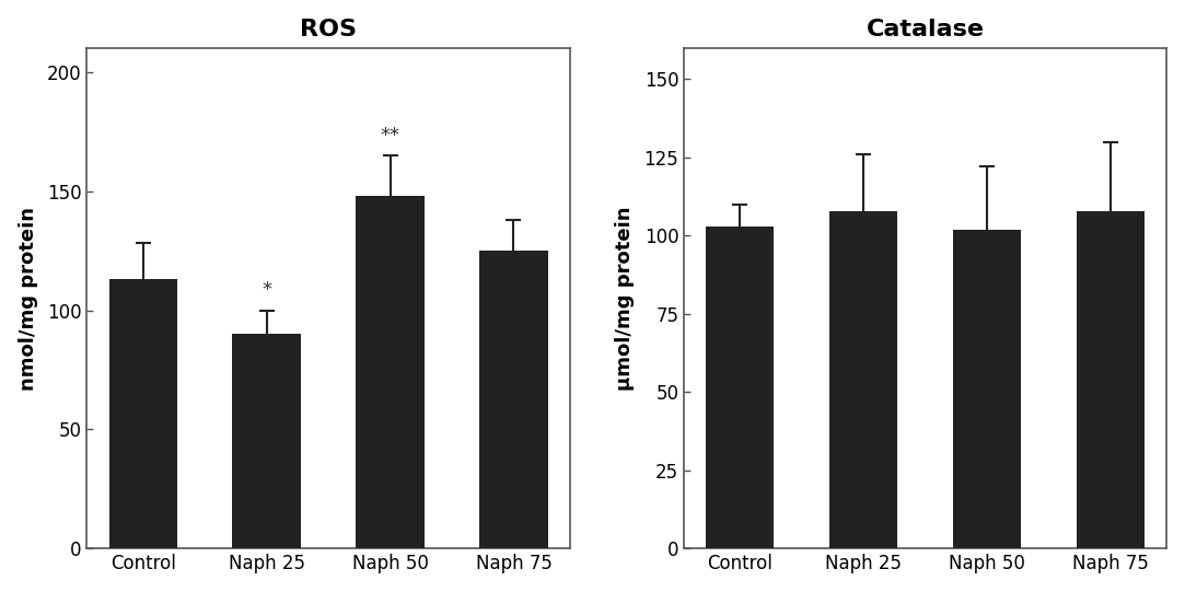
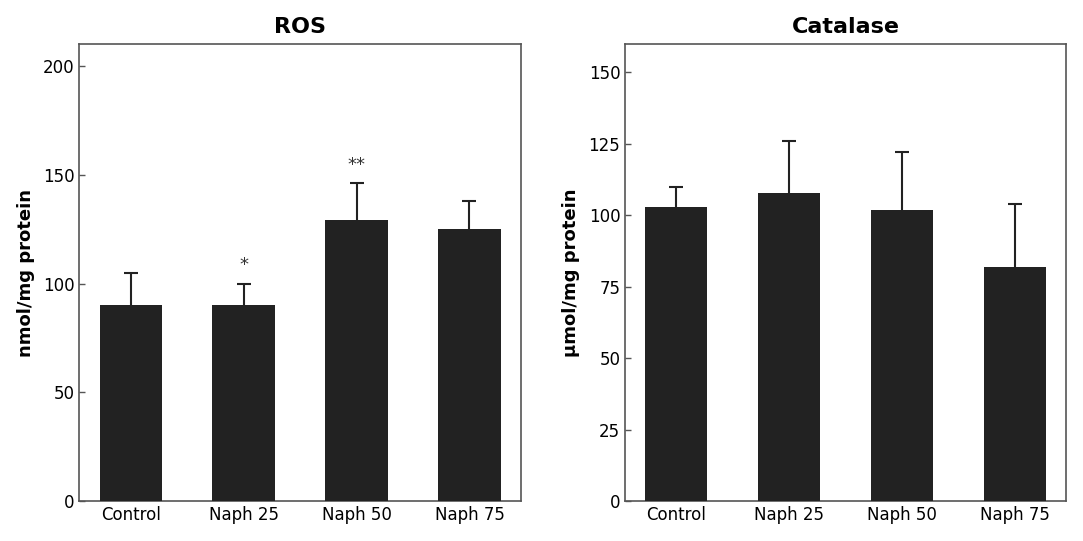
ROS/Control: 113 -> 90
ROS/Naph 50: 148 -> 129
Catalase/Naph 75: 108 -> 82
